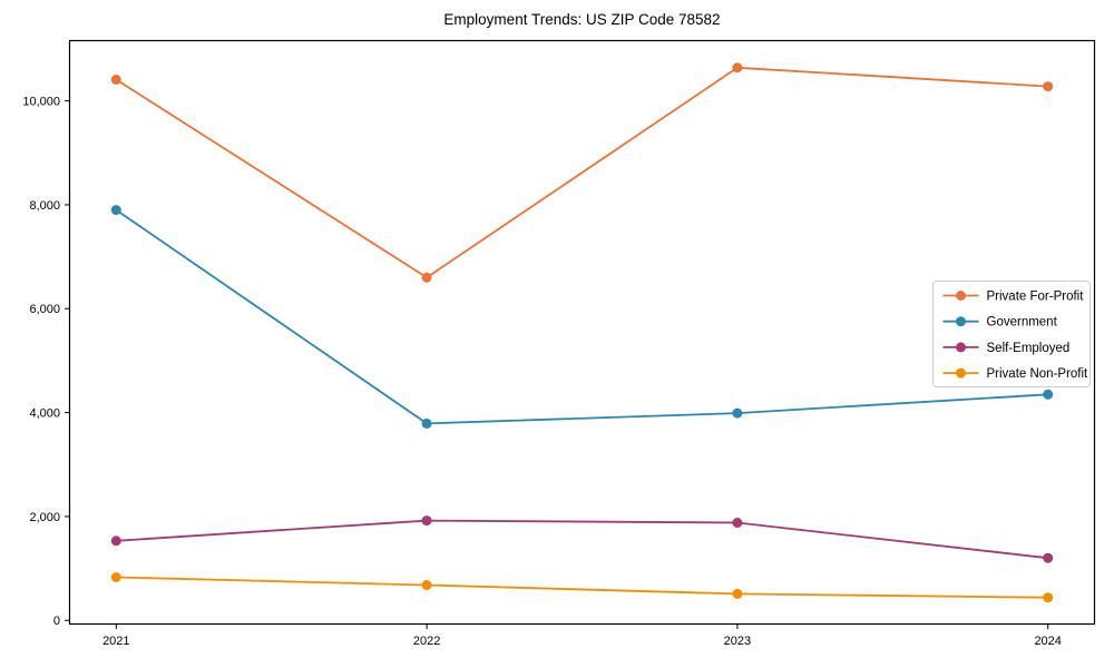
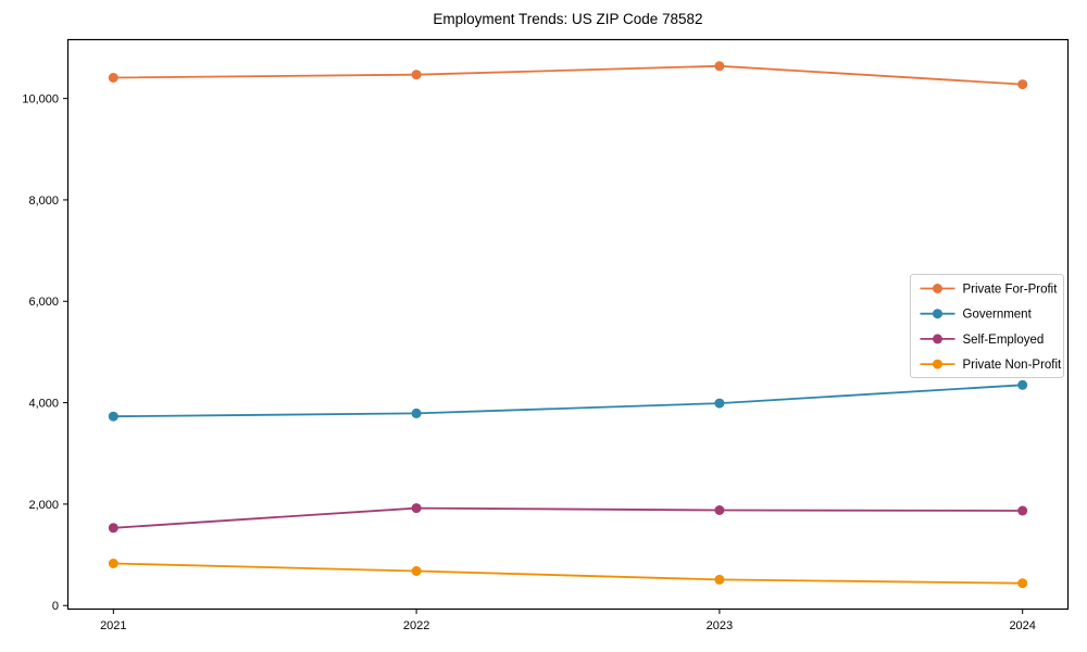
Government/2021: 7900 -> 3700
Private For-Profit/2022: 6600 -> 10500
Self-Employed/2024: 1200 -> 1900
